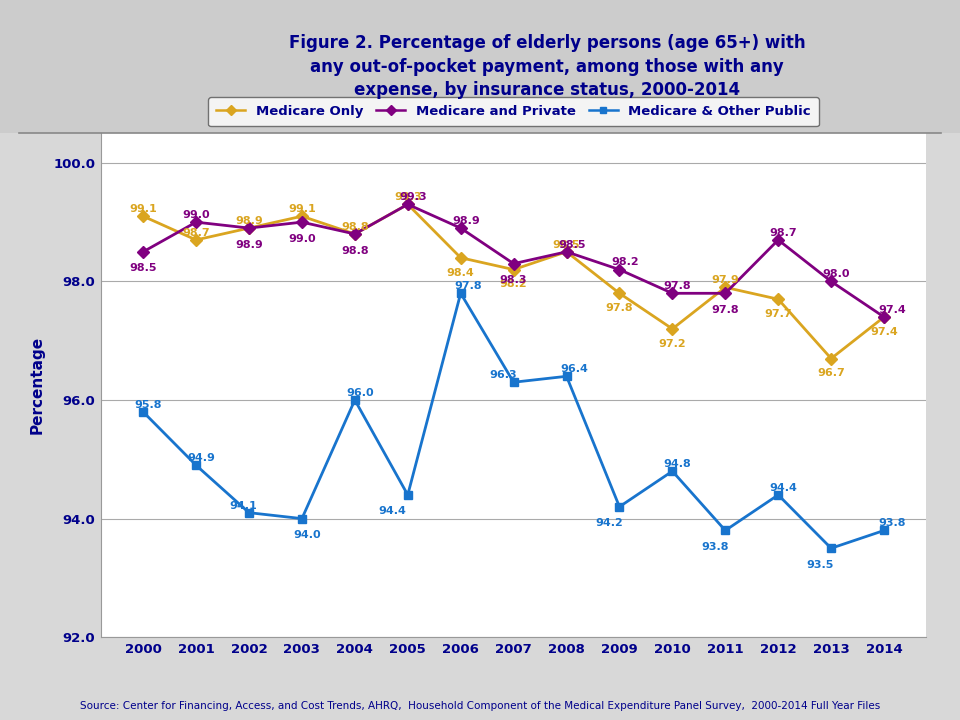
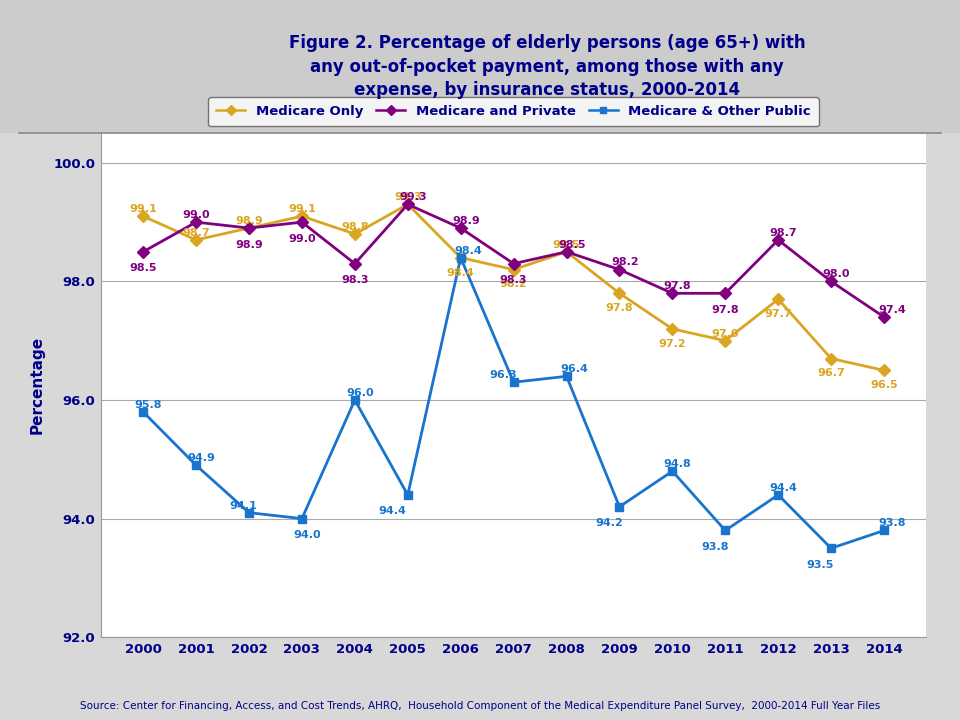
Medicare and Private/2004: 98.8 -> 98.3
Medicare & Other Public/2006: 97.8 -> 98.4
Medicare Only/2011: 97.9 -> 97.0
Medicare Only/2014: 97.4 -> 96.5
